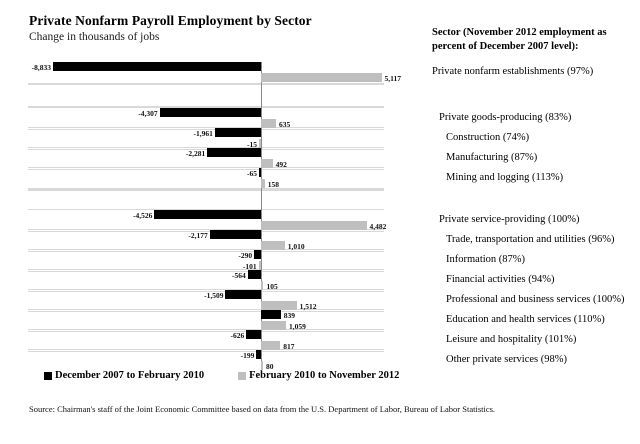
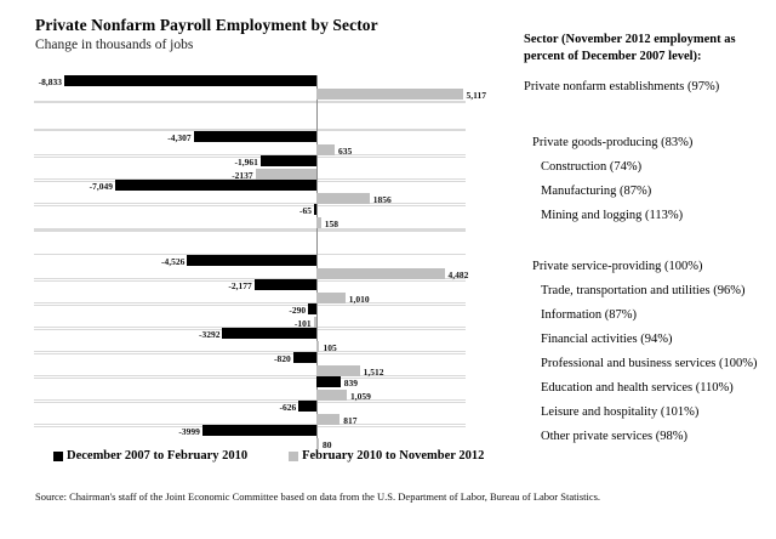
February 2010 to November 2012/Construction (74%): -15 -> -2137
December 2007 to February 2010/Manufacturing (87%): -2,281 -> -7,049
February 2010 to November 2012/Manufacturing (87%): 492 -> 1856
December 2007 to February 2010/Financial activities (94%): -564 -> -3292
December 2007 to February 2010/Professional and business services (100%): -1,509 -> -820
December 2007 to February 2010/Other private services (98%): -199 -> -3999
